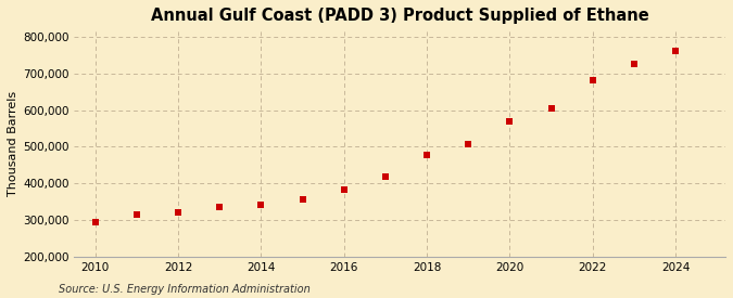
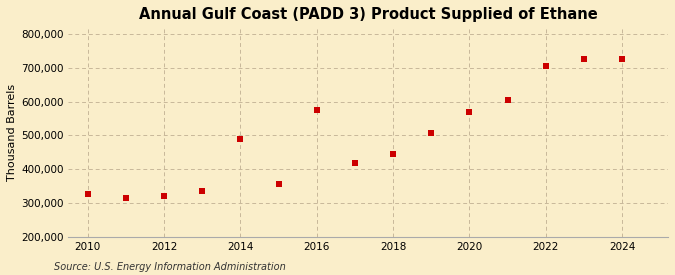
2010: 295,000 -> 325,000
2014: 342,000 -> 490,000
2016: 383,000 -> 575,000
2018: 478,000 -> 445,000
2022: 683,000 -> 705,000
2024: 763,000 -> 725,000
